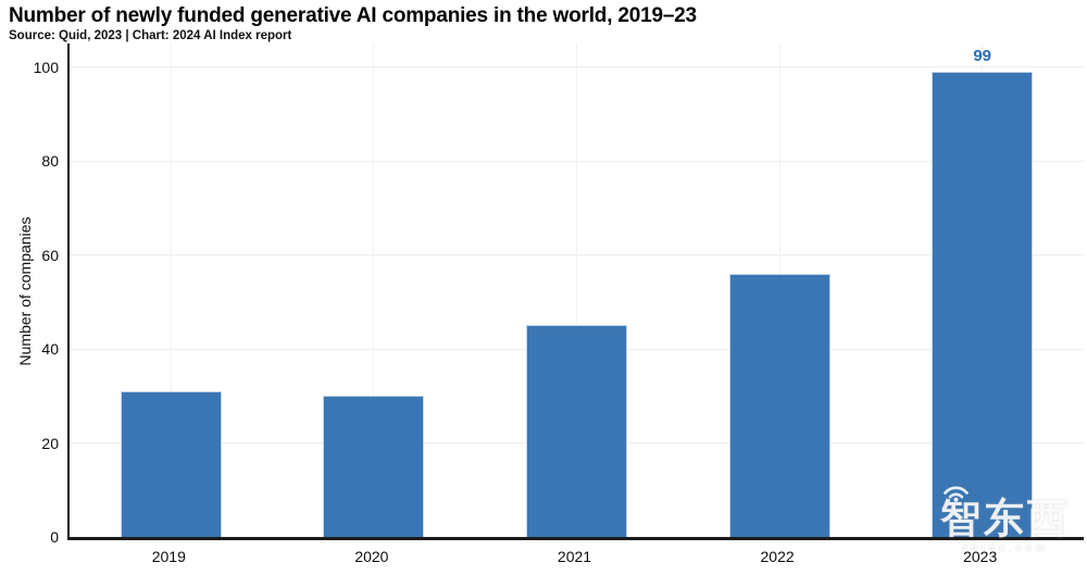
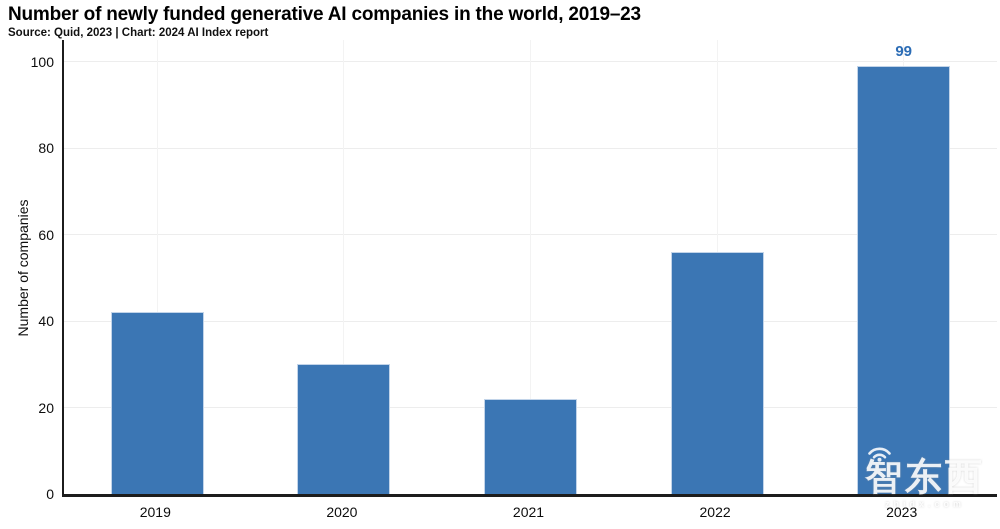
2019: 31 -> 42
2021: 45 -> 22
